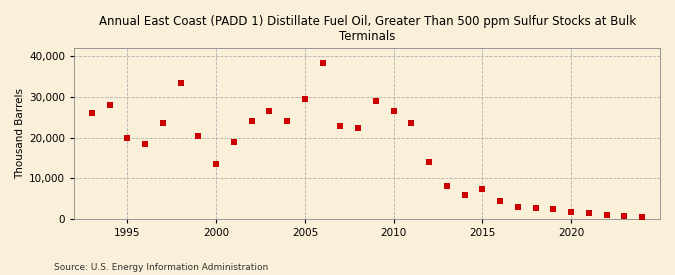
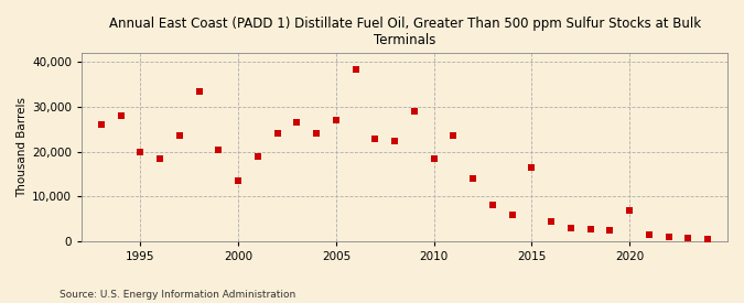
2005: 29,500 -> 27,000
2010: 26,500 -> 18,500
2015: 7,500 -> 16,500
2020: 1,800 -> 7,000
